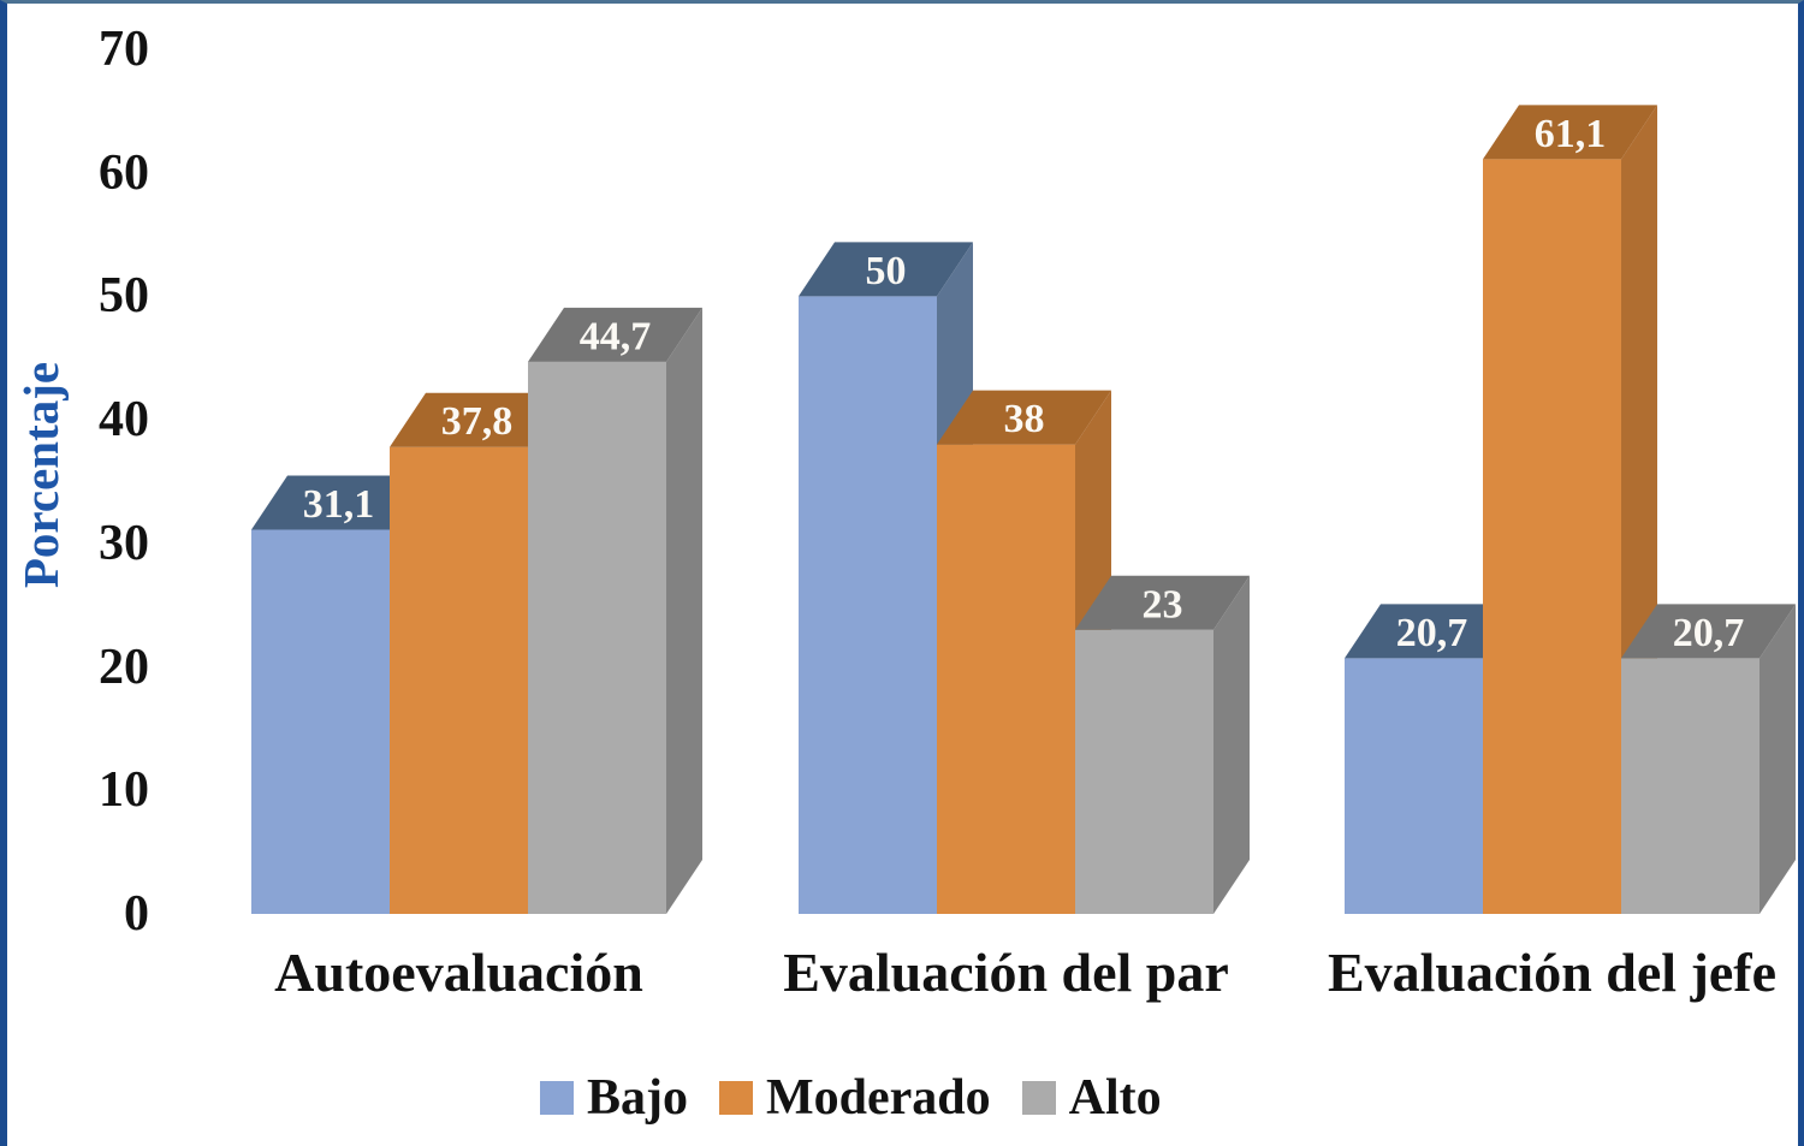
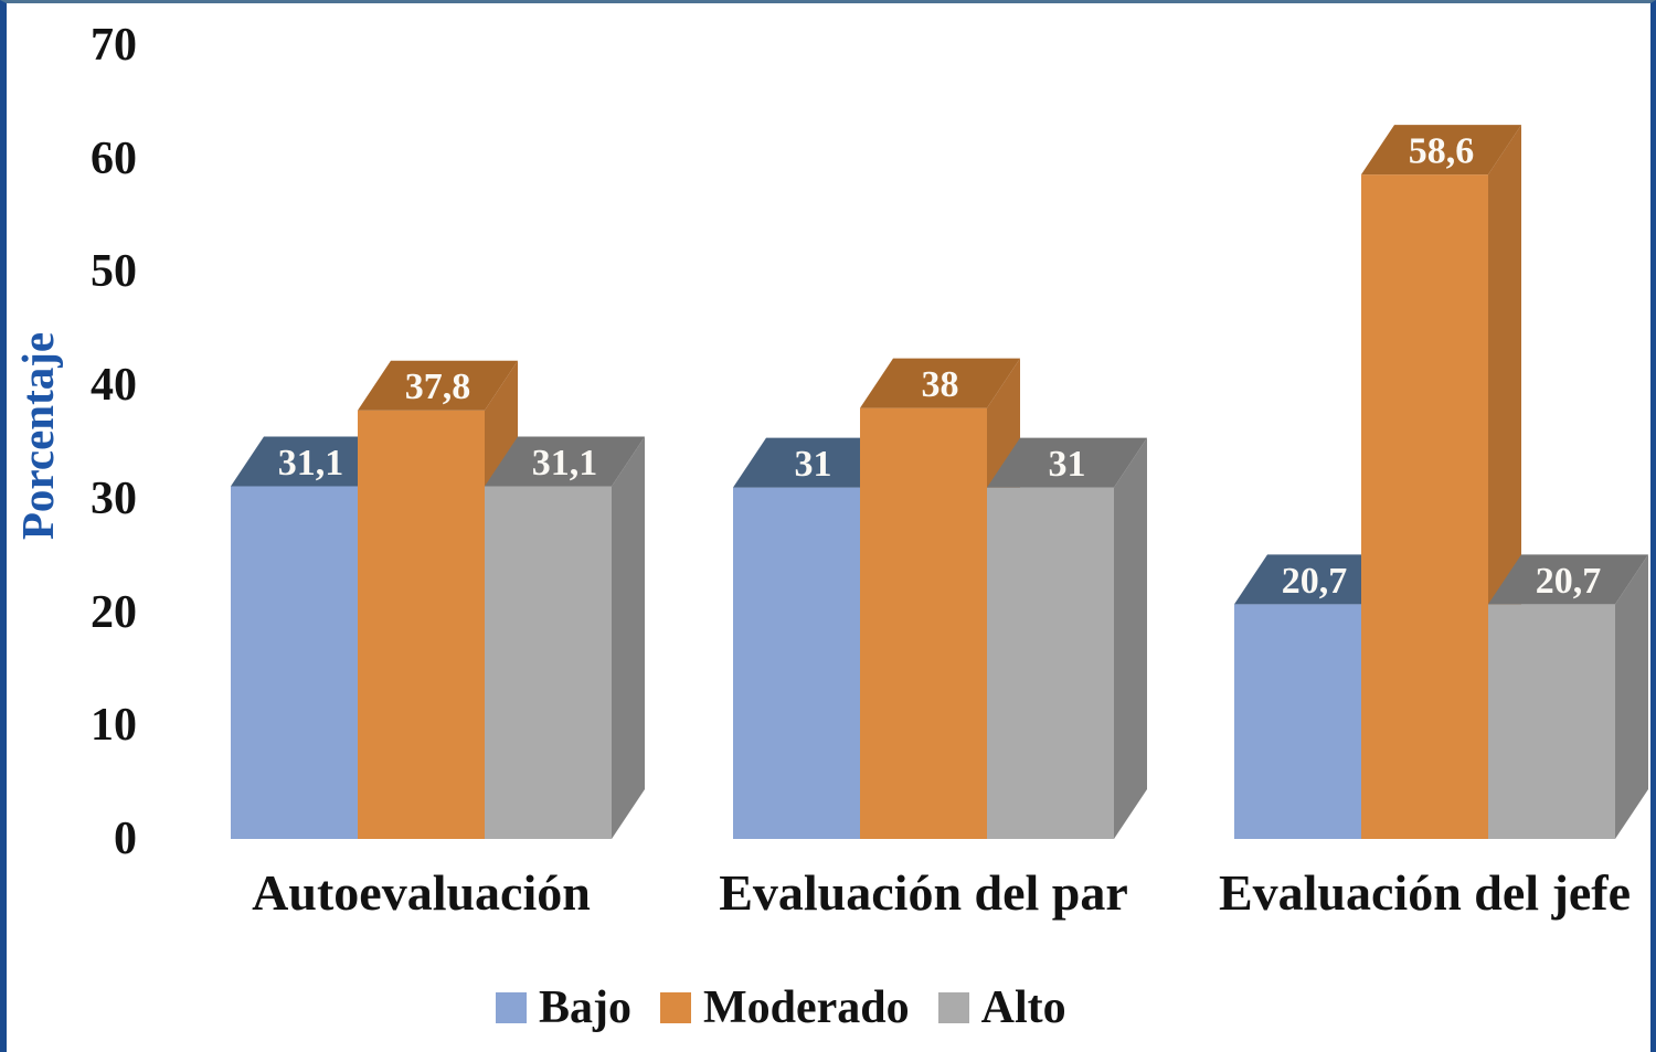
Alto/Autoevaluación: 44,7 -> 31,1
Bajo/Evaluación del par: 50 -> 31
Alto/Evaluación del par: 23 -> 31
Moderado/Evaluación del jefe: 61,1 -> 58,6
